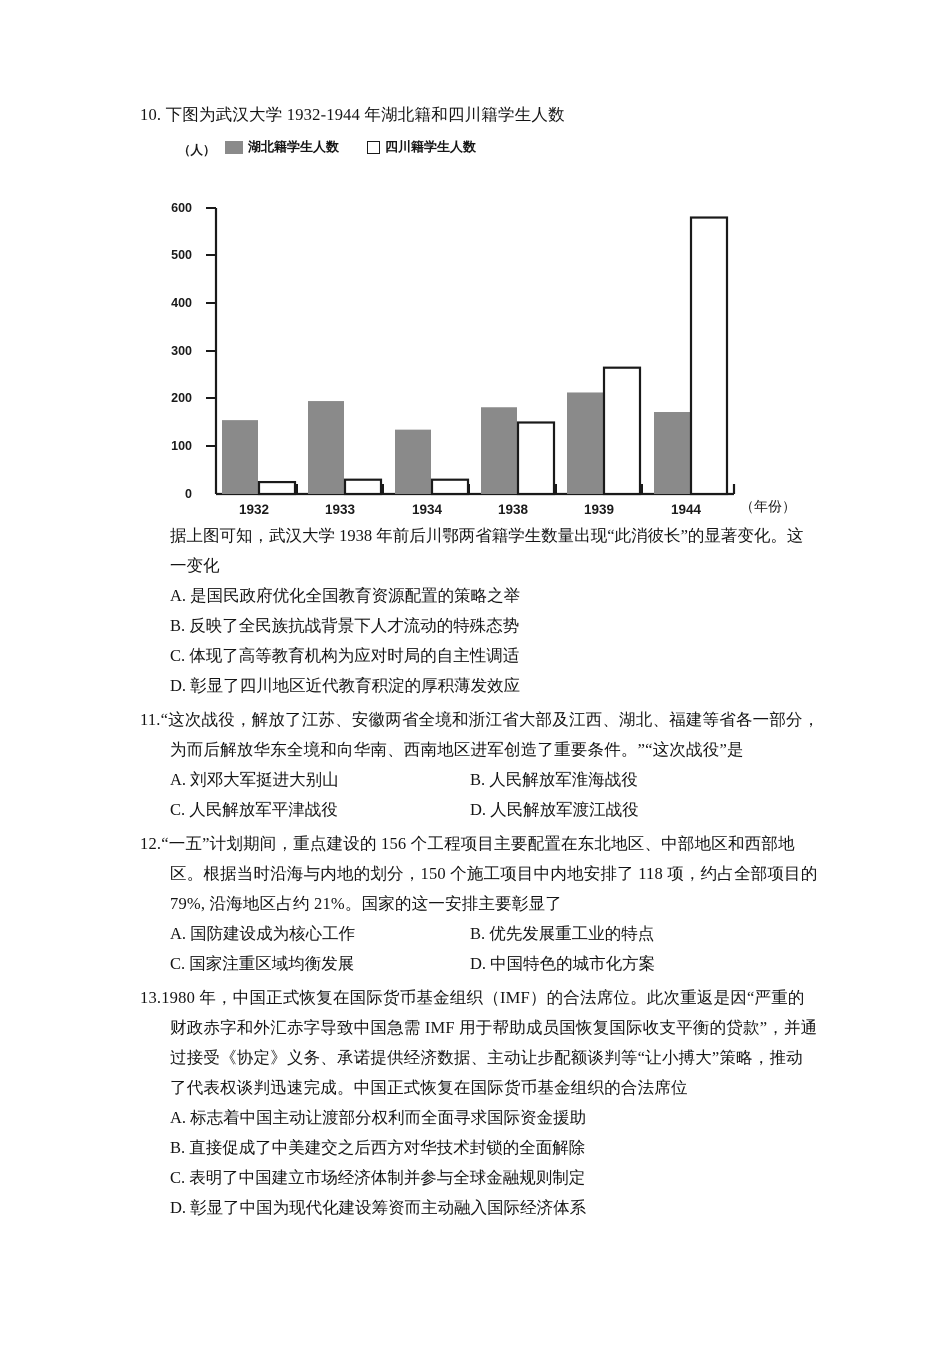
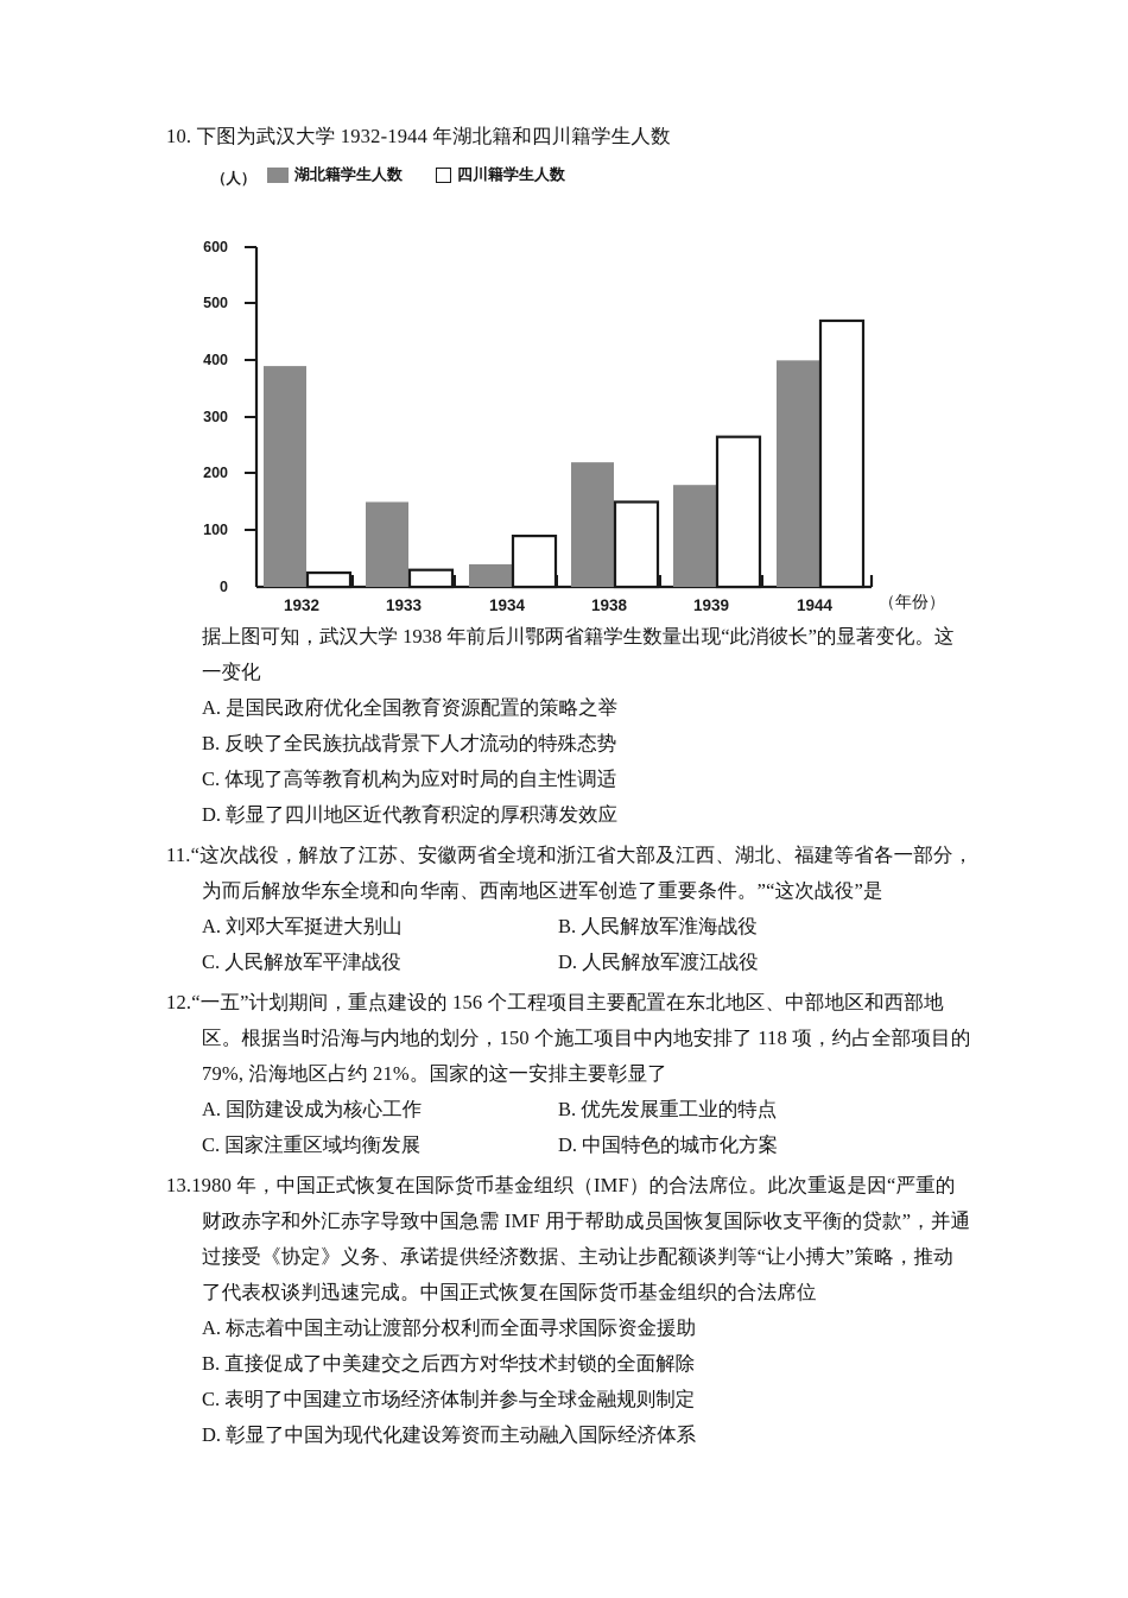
湖北籍学生人数/1932: 160 -> 390
湖北籍学生人数/1933: 200 -> 150
湖北籍学生人数/1934: 140 -> 40
四川籍学生人数/1934: 30 -> 90
湖北籍学生人数/1938: 180 -> 220
湖北籍学生人数/1939: 210 -> 180
湖北籍学生人数/1944: 170 -> 400
四川籍学生人数/1944: 580 -> 470
